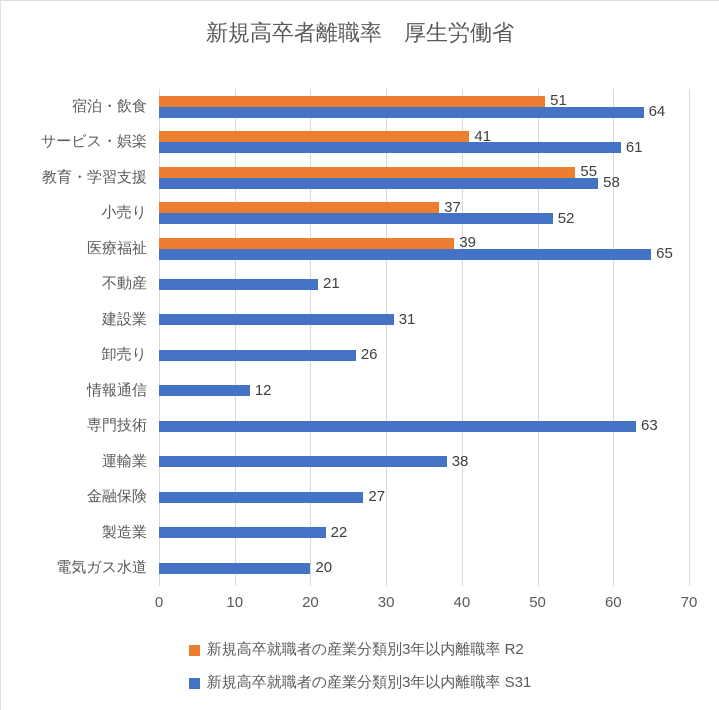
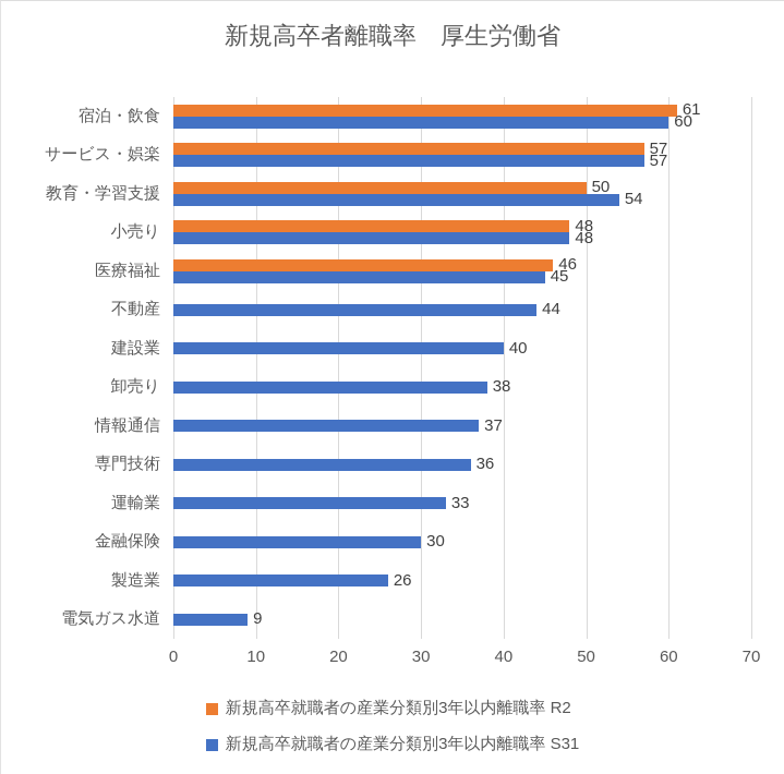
新規高卒就職者の産業分類別3年以内離職率 R2/宿泊・飲食: 51 -> 61
新規高卒就職者の産業分類別3年以内離職率 S31/宿泊・飲食: 64 -> 60
新規高卒就職者の産業分類別3年以内離職率 R2/サービス・娯楽: 41 -> 57
新規高卒就職者の産業分類別3年以内離職率 S31/サービス・娯楽: 61 -> 57
新規高卒就職者の産業分類別3年以内離職率 R2/教育・学習支援: 55 -> 50
新規高卒就職者の産業分類別3年以内離職率 S31/教育・学習支援: 58 -> 54
新規高卒就職者の産業分類別3年以内離職率 R2/小売り: 37 -> 48
新規高卒就職者の産業分類別3年以内離職率 S31/小売り: 52 -> 48
新規高卒就職者の産業分類別3年以内離職率 R2/医療福祉: 39 -> 46
新規高卒就職者の産業分類別3年以内離職率 S31/医療福祉: 65 -> 45
新規高卒就職者の産業分類別3年以内離職率 S31/不動産: 21 -> 44
新規高卒就職者の産業分類別3年以内離職率 S31/建設業: 31 -> 40
新規高卒就職者の産業分類別3年以内離職率 S31/卸売り: 26 -> 38
新規高卒就職者の産業分類別3年以内離職率 S31/情報通信: 12 -> 37
新規高卒就職者の産業分類別3年以内離職率 S31/専門技術: 63 -> 36
新規高卒就職者の産業分類別3年以内離職率 S31/運輸業: 38 -> 33
新規高卒就職者の産業分類別3年以内離職率 S31/金融保険: 27 -> 30
新規高卒就職者の産業分類別3年以内離職率 S31/製造業: 22 -> 26
新規高卒就職者の産業分類別3年以内離職率 S31/電気ガス水道: 20 -> 9
